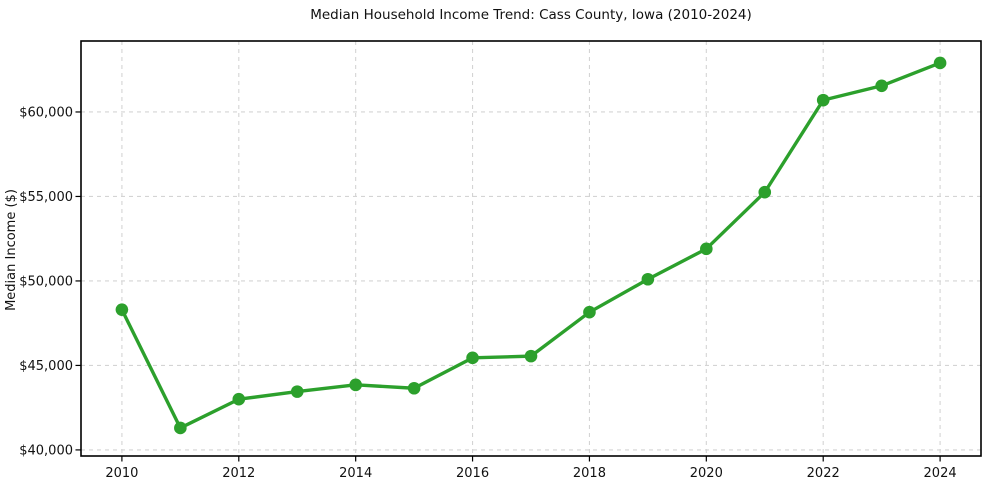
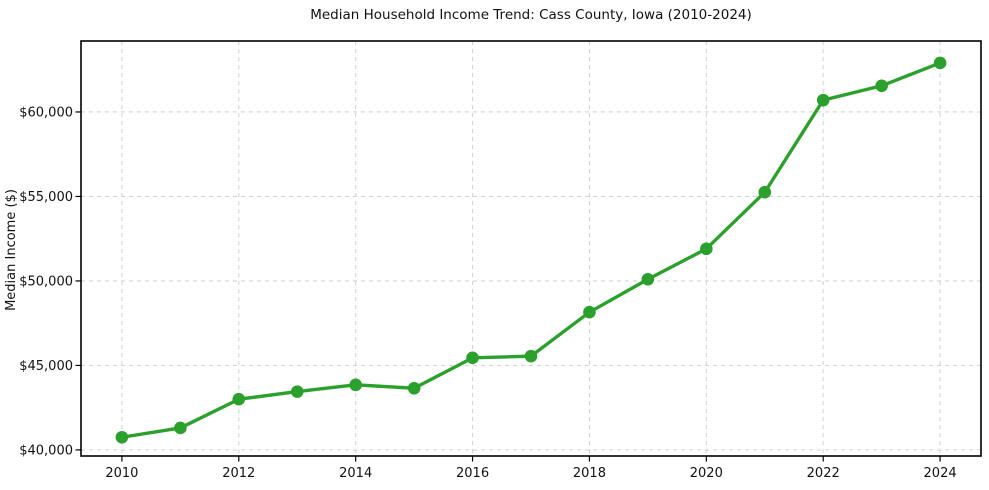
2010: $48300 -> $40800
